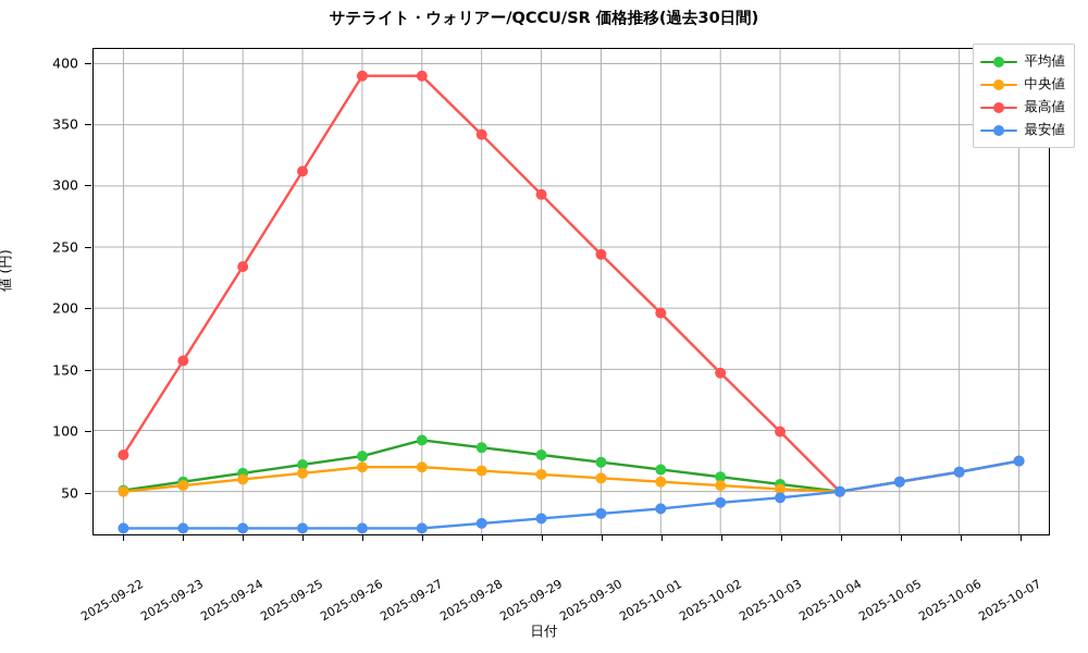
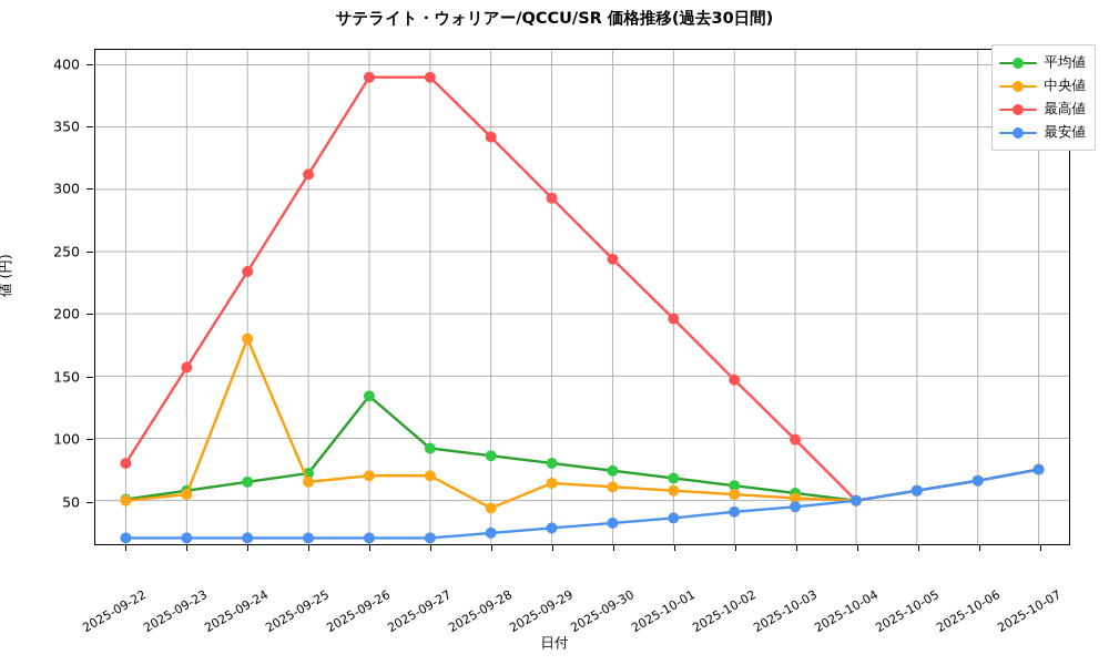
中央値/2025-09-24: 60 -> 180
平均値/2025-09-26: 79 -> 134
中央値/2025-09-28: 67 -> 44
